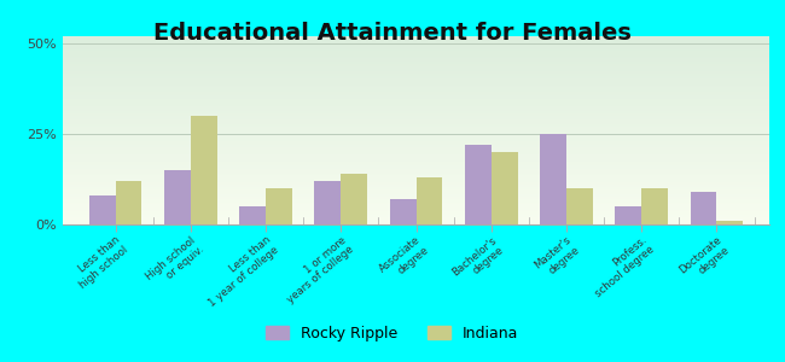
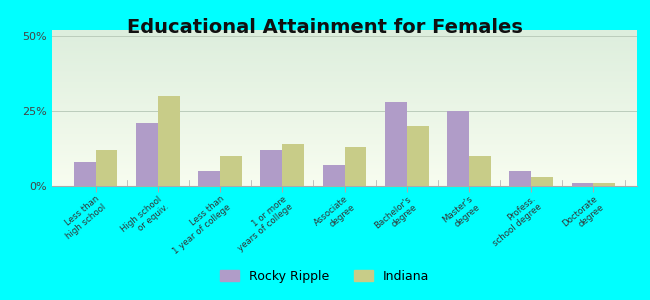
Rocky Ripple/High school or equiv.: 15% -> 21%
Rocky Ripple/Bachelor's degree: 22% -> 28%
Indiana/Profess. school degree: 10% -> 3%
Rocky Ripple/Doctorate degree: 9% -> 1%
